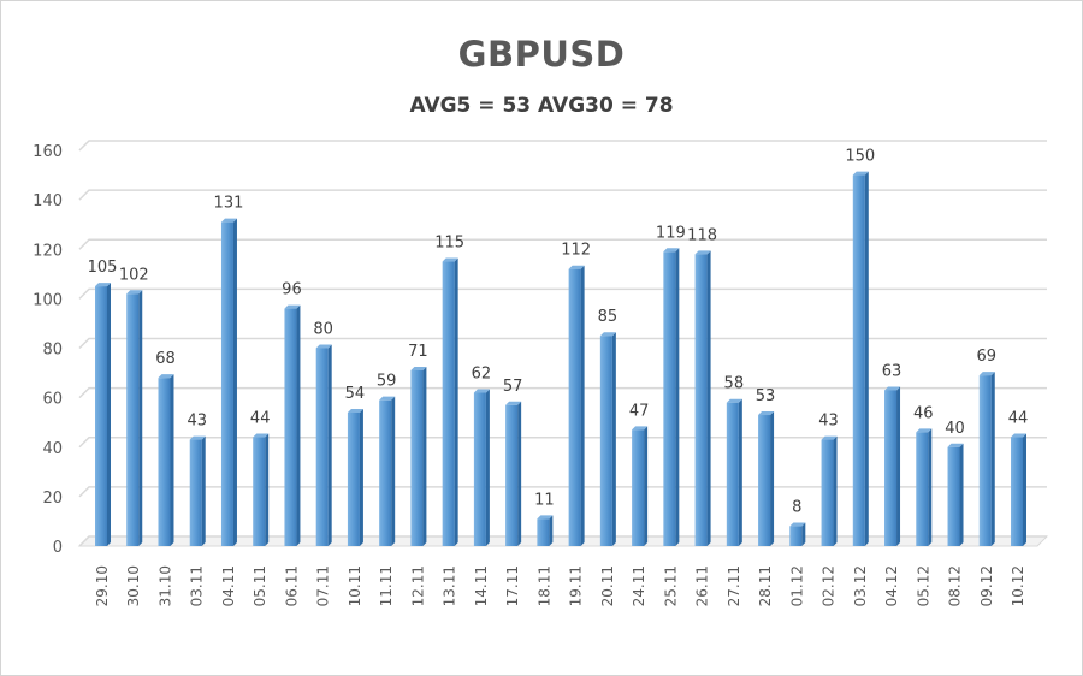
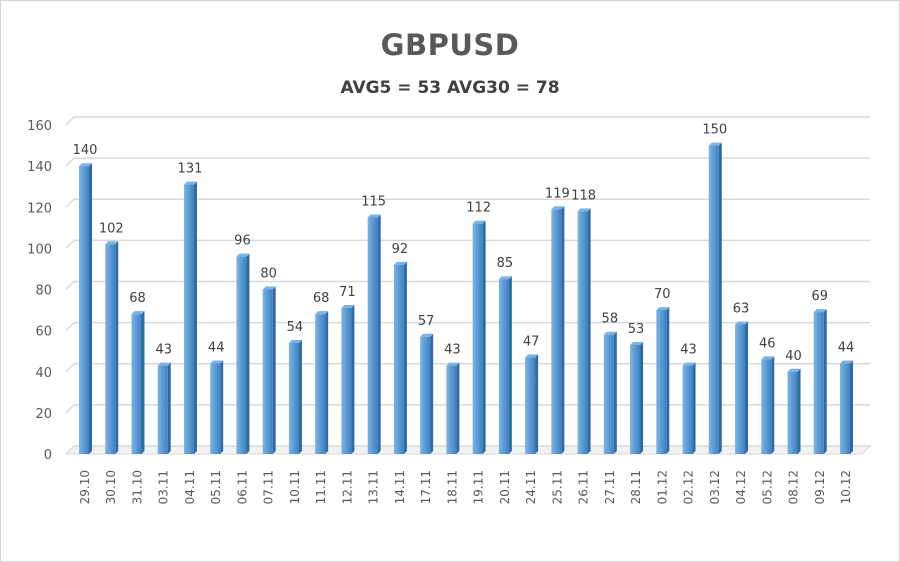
29.10: 105 -> 140
11.11: 59 -> 68
14.11: 62 -> 92
18.11: 11 -> 43
01.12: 8 -> 70
